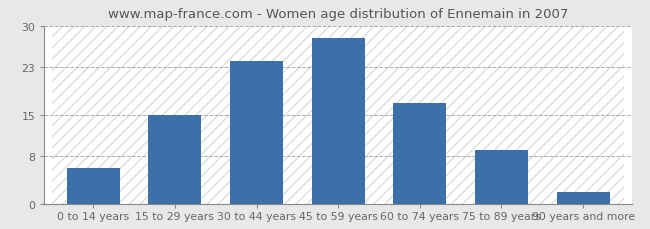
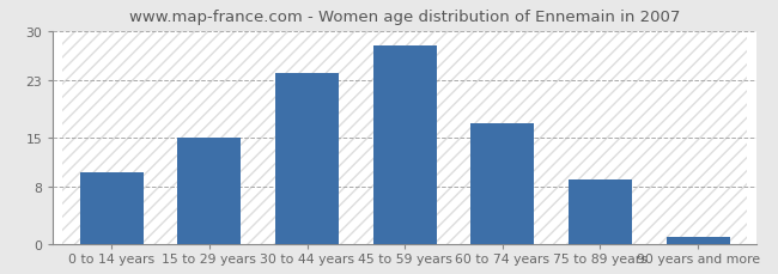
0 to 14 years: 6 -> 10
90 years and more: 2 -> 1
